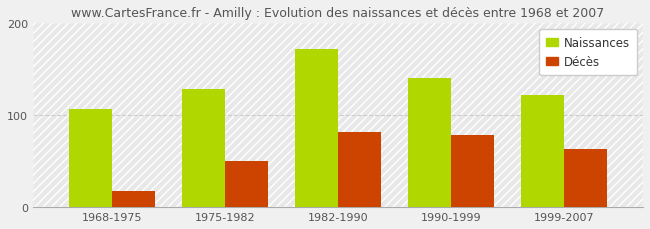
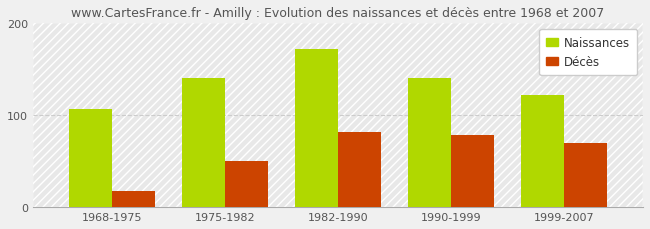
Naissances/1975-1982: 128 -> 140
Décès/1999-2007: 63 -> 70
